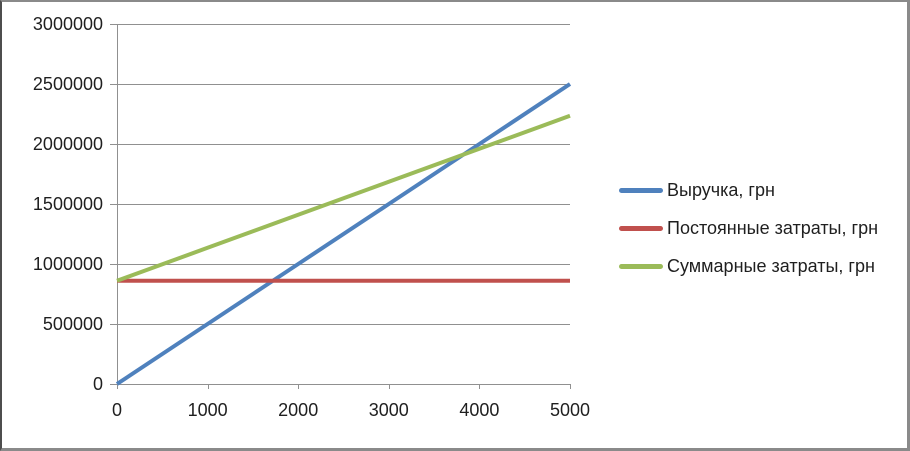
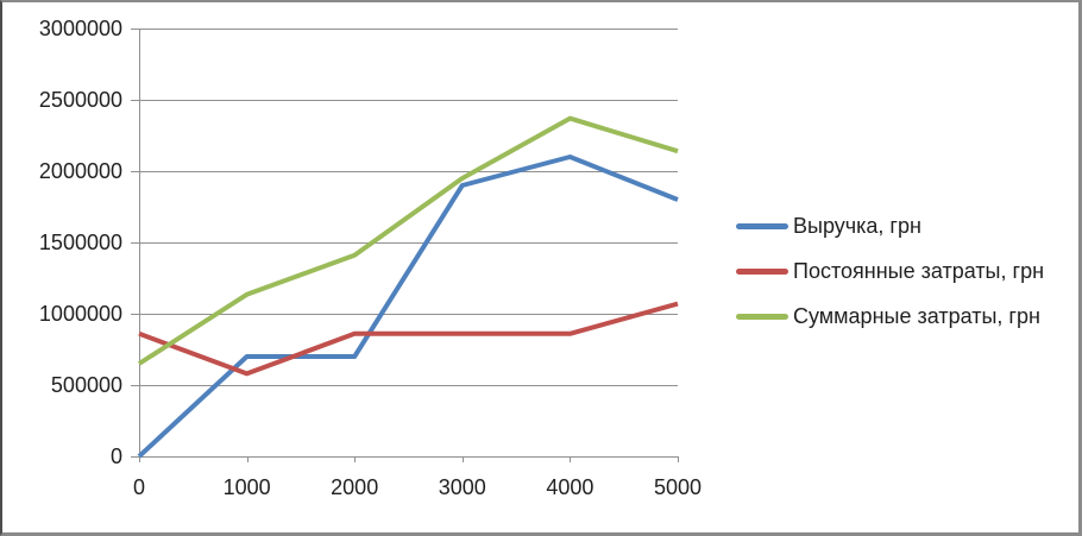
Суммарные затраты, грн/0: 860000 -> 650000
Выручка, грн/1000: 500000 -> 700000
Постоянные затраты, грн/1000: 860000 -> 580000
Выручка, грн/2000: 1000000 -> 700000
Выручка, грн/3000: 1500000 -> 1900000
Суммарные затраты, грн/3000: 1680000 -> 1950000
Выручка, грн/4000: 2000000 -> 2100000
Суммарные затраты, грн/4000: 1960000 -> 2370000
Выручка, грн/5000: 2500000 -> 1800000
Постоянные затраты, грн/5000: 860000 -> 1070000
Суммарные затраты, грн/5000: 2240000 -> 2140000
